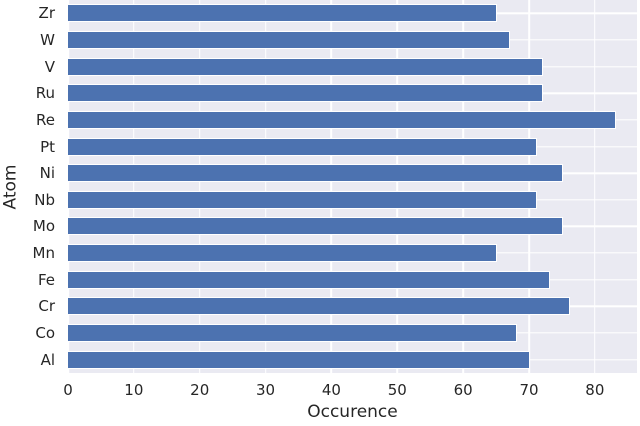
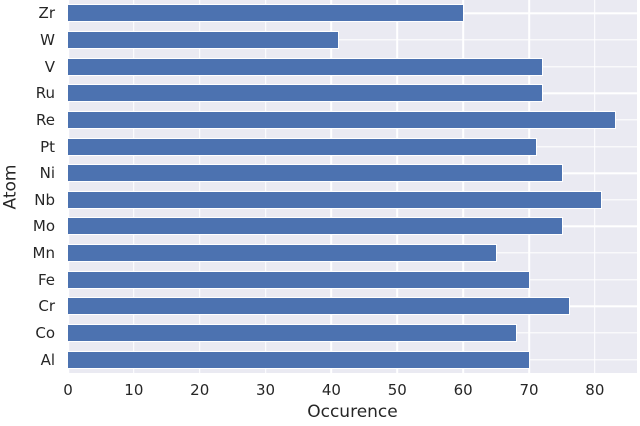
Zr: 65 -> 60
W: 67 -> 41
Nb: 71 -> 81
Fe: 73 -> 70
